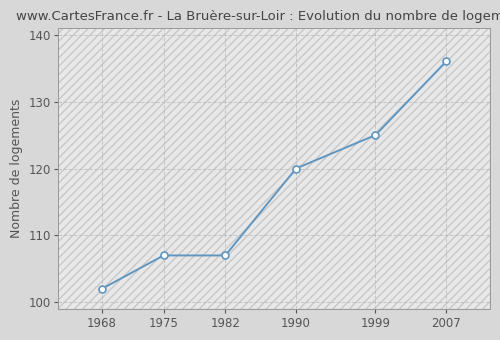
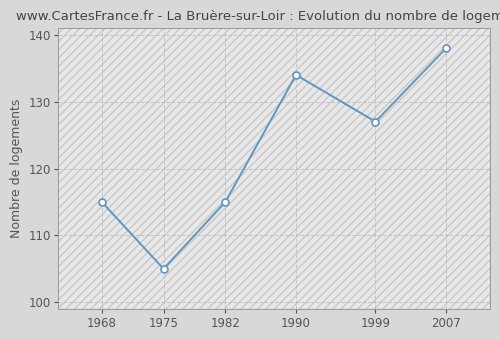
1968: 102 -> 115
1975: 107 -> 105
1982: 107 -> 115
1990: 120 -> 134
1999: 125 -> 127
2007: 136 -> 138
